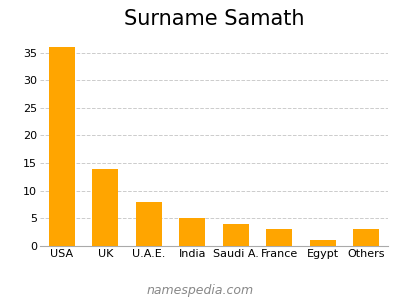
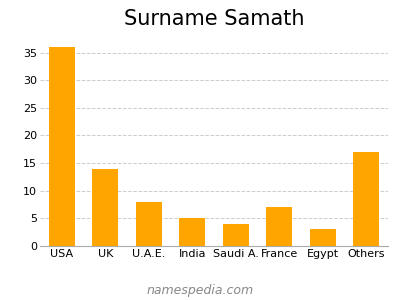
France: 3 -> 7
Egypt: 1 -> 3
Others: 3 -> 17
